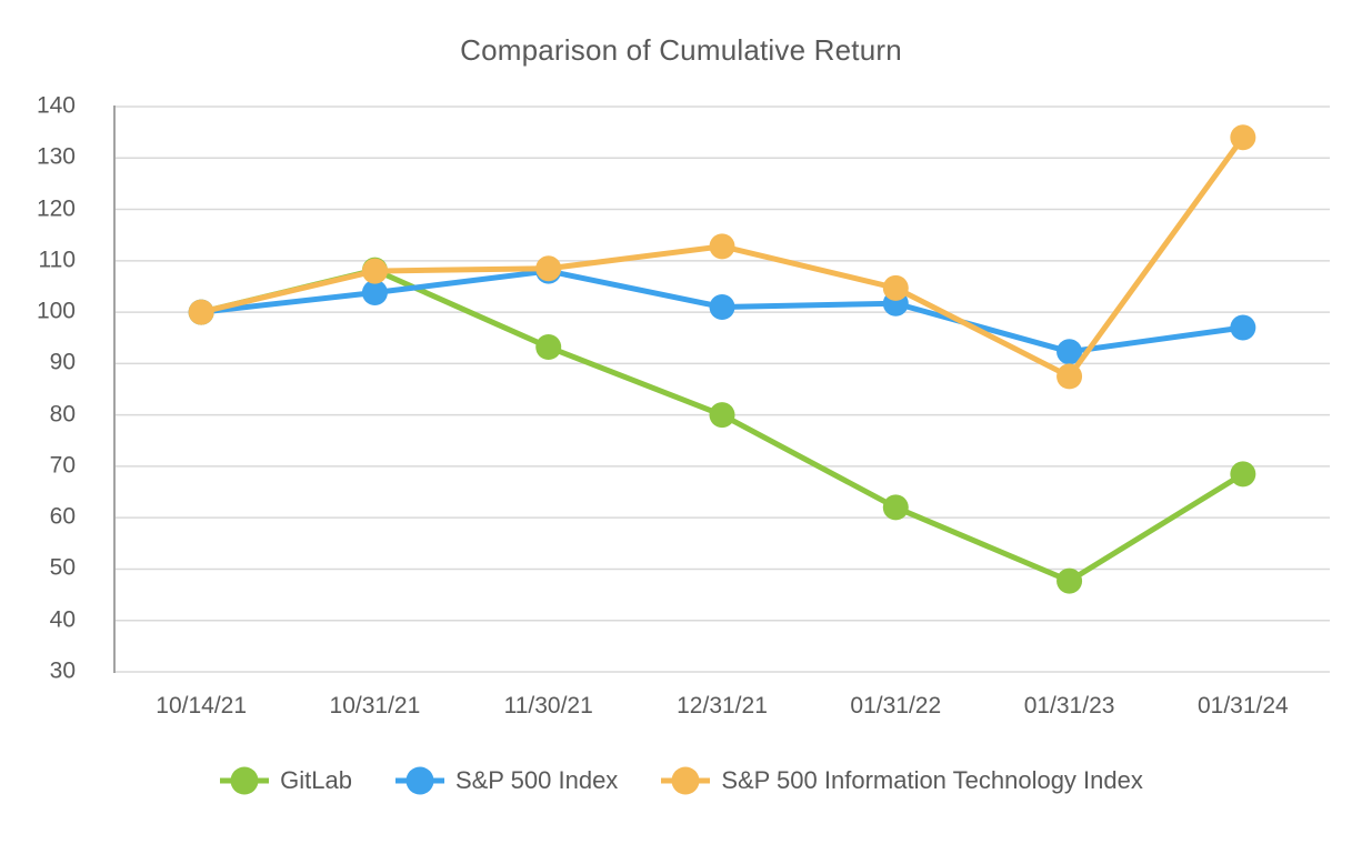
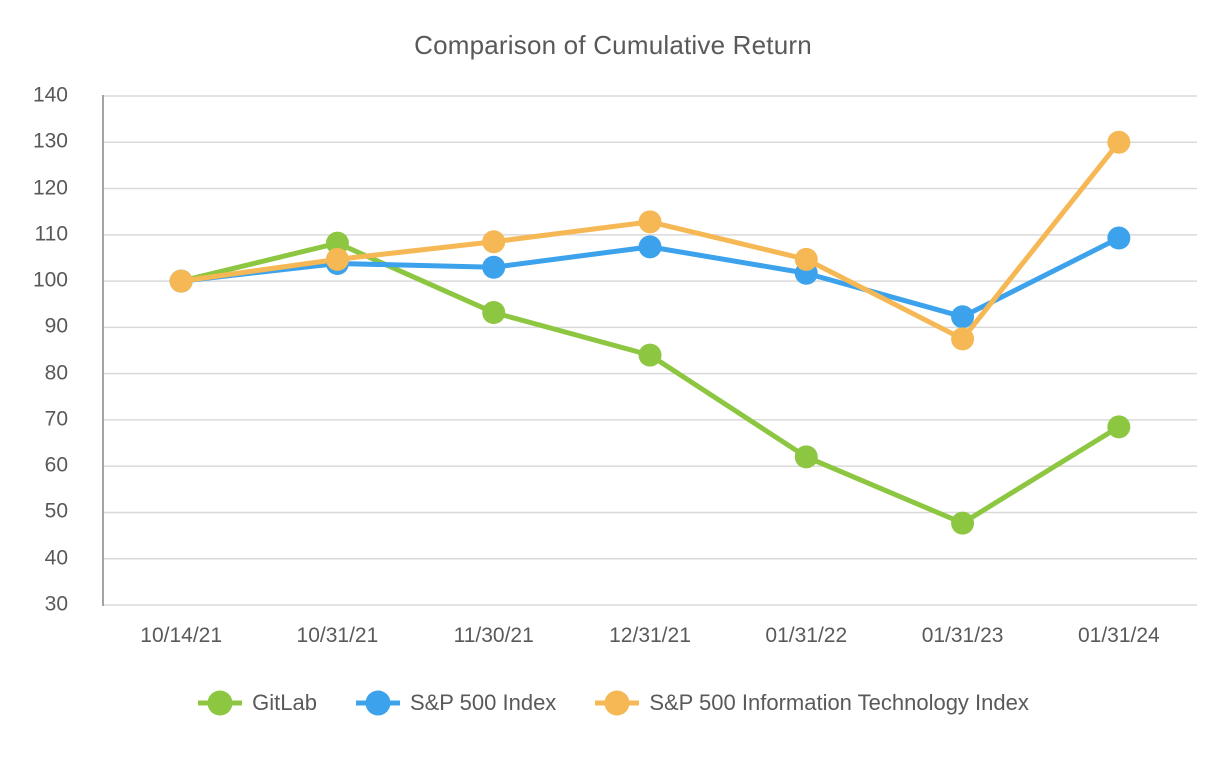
S&P 500 Information Technology Index/10/31/21: 108 -> 105
S&P 500 Index/11/30/21: 108 -> 103
GitLab/12/31/21: 80 -> 84
S&P 500 Index/12/31/21: 101 -> 107
S&P 500 Index/01/31/24: 97 -> 109
S&P 500 Information Technology Index/01/31/24: 134 -> 130
